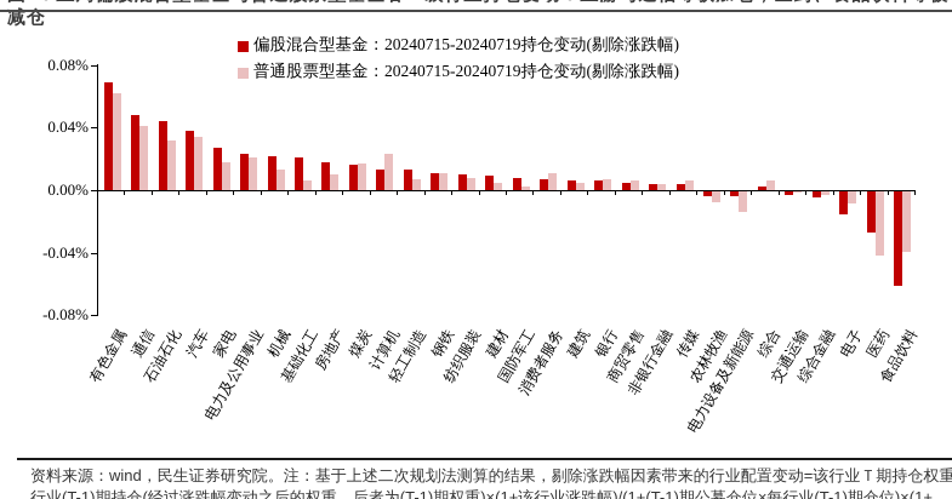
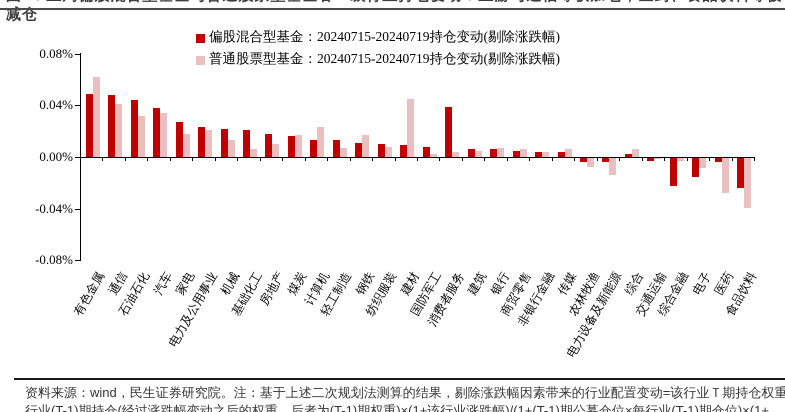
偏股混合型基金：20240715-20240719持仓变动(剔除涨跌幅)/有色金属: 0.069% -> 0.049%
普通股票型基金：20240715-20240719持仓变动(剔除涨跌幅)/钢铁: 0.011% -> 0.017%
普通股票型基金：20240715-20240719持仓变动(剔除涨跌幅)/建材: 0.005% -> 0.045%
偏股混合型基金：20240715-20240719持仓变动(剔除涨跌幅)/消费者服务: 0.007% -> 0.039%
普通股票型基金：20240715-20240719持仓变动(剔除涨跌幅)/消费者服务: 0.011% -> 0.004%
偏股混合型基金：20240715-20240719持仓变动(剔除涨跌幅)/综合金融: -0.004% -> -0.022%
偏股混合型基金：20240715-20240719持仓变动(剔除涨跌幅)/医药: -0.026% -> -0.003%
普通股票型基金：20240715-20240719持仓变动(剔除涨跌幅)/医药: -0.041% -> -0.027%
偏股混合型基金：20240715-20240719持仓变动(剔除涨跌幅)/食品饮料: -0.060% -> -0.023%
